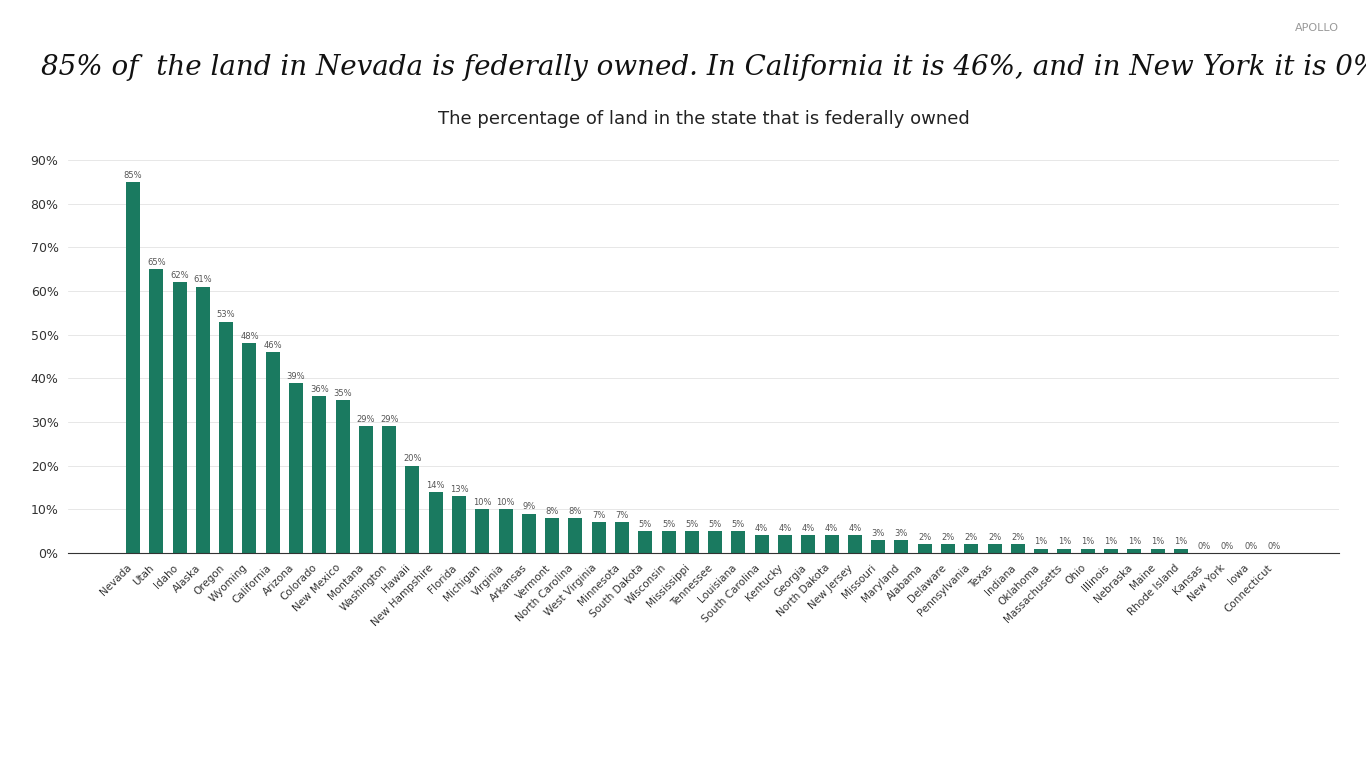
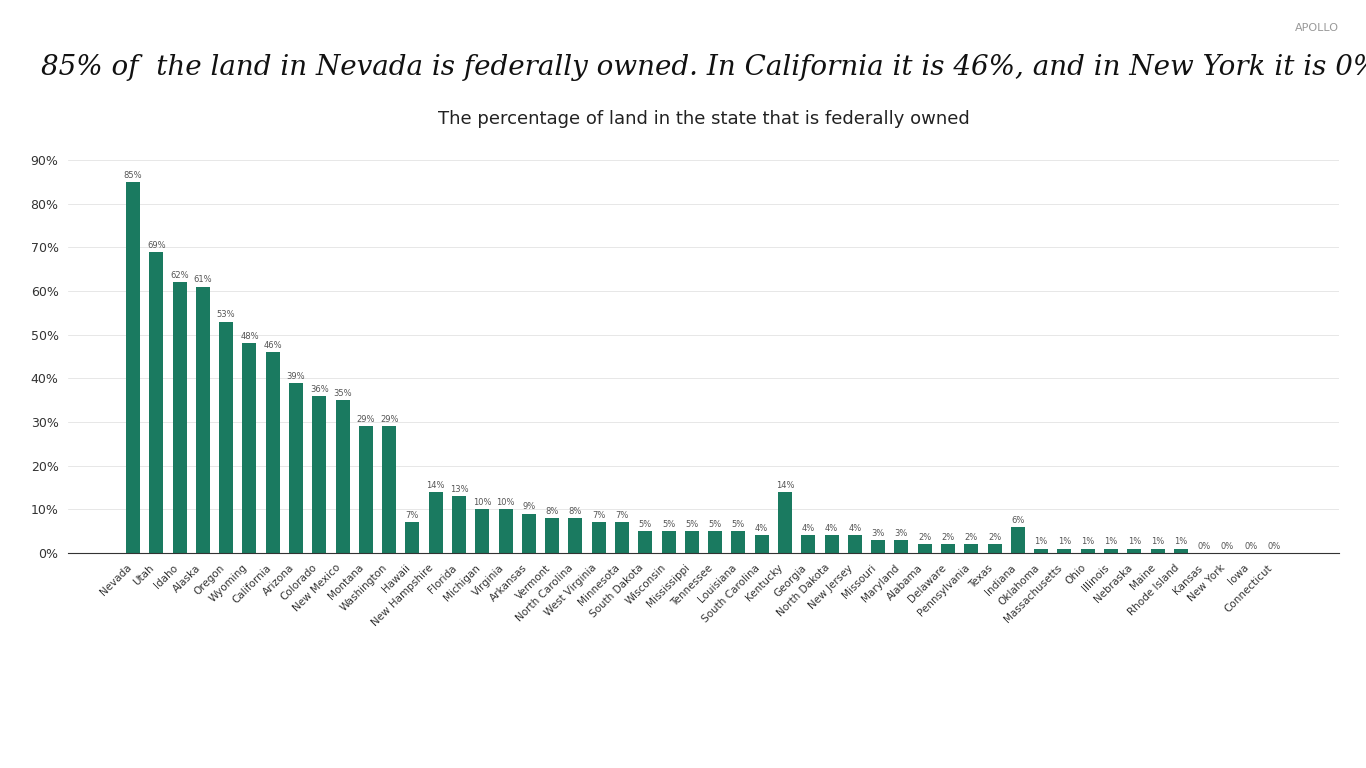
Utah: 65% -> 69%
Hawaii: 20% -> 7%
Kentucky: 4% -> 14%
Indiana: 2% -> 6%
